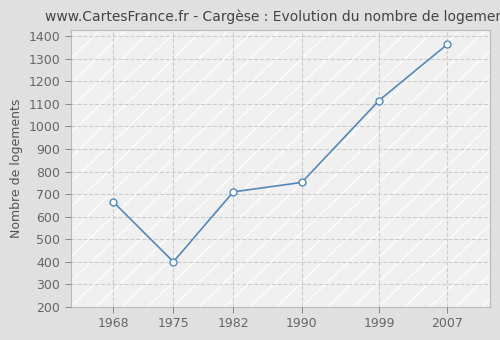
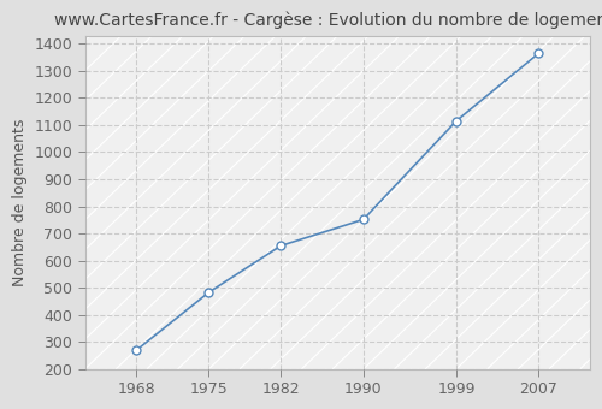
1968: 665 -> 270
1975: 400 -> 483
1982: 710 -> 655
